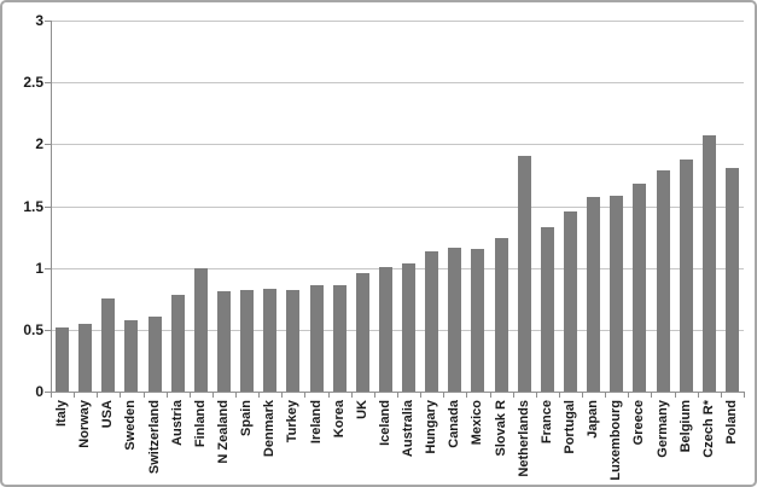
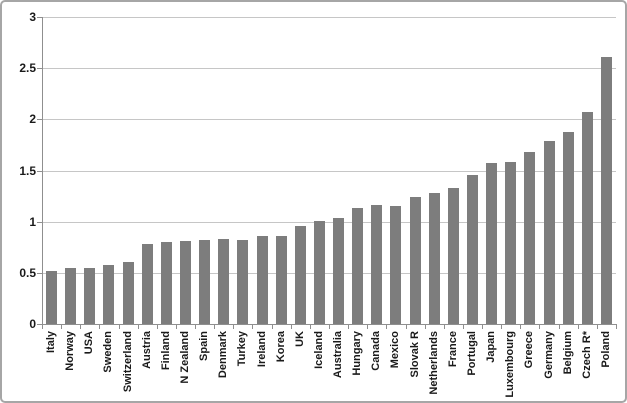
USA: 0.75 -> 0.55
Finland: 1.00 -> 0.80
Netherlands: 1.91 -> 1.28
Poland: 1.81 -> 2.61
